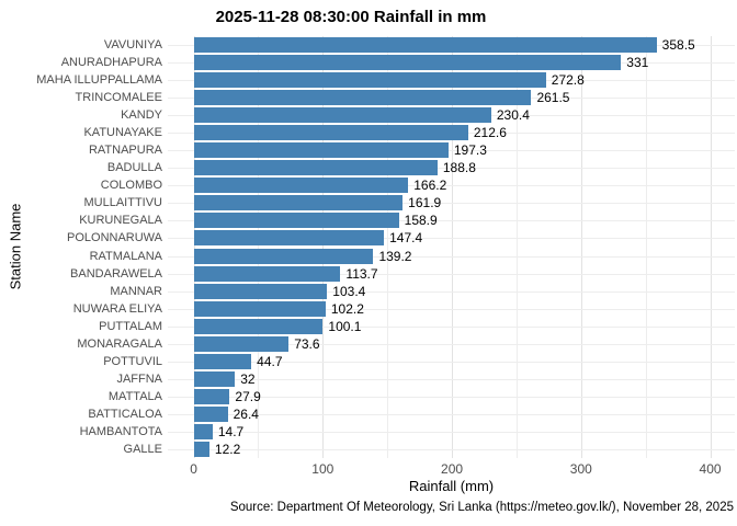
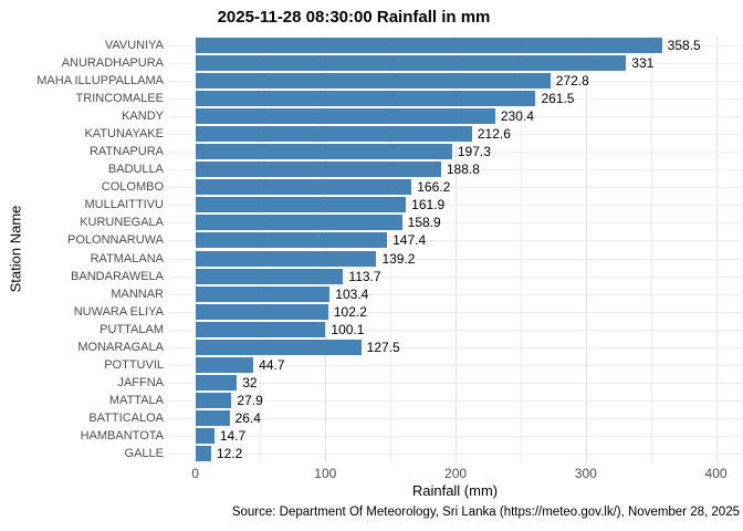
MONARAGALA: 73.6 -> 127.5
